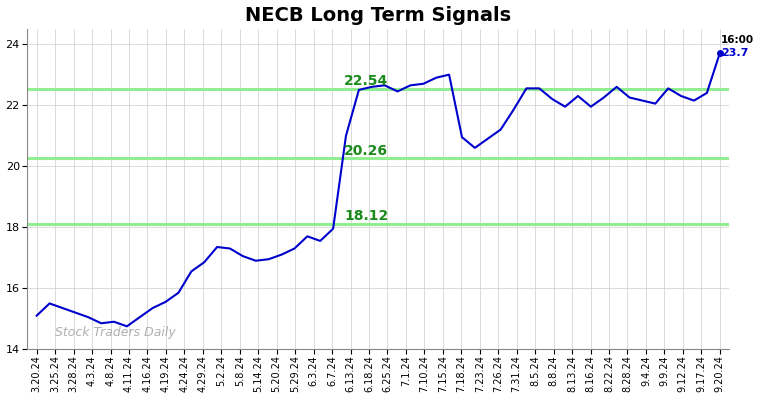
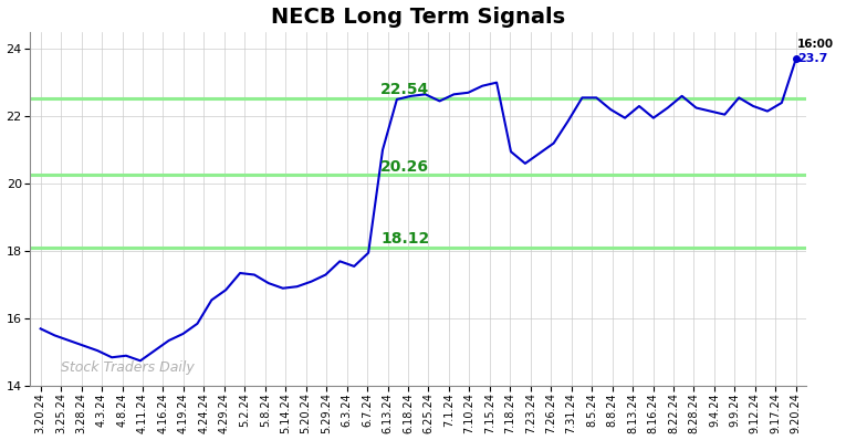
3.20.24: 15.10 -> 15.70
